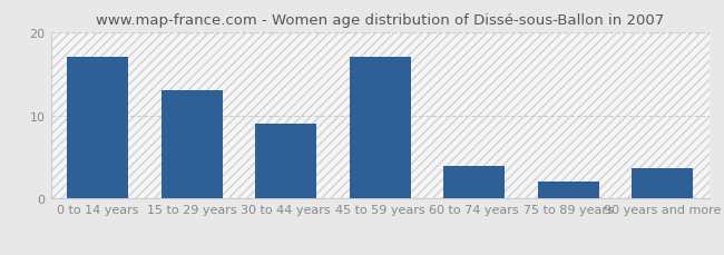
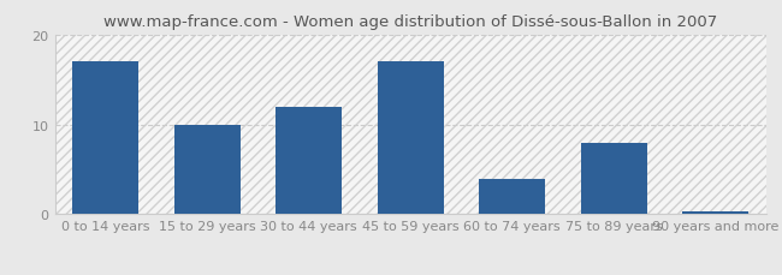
15 to 29 years: 13.0 -> 10.0
30 to 44 years: 9.0 -> 12.0
75 to 89 years: 2.0 -> 8.0
90 years and more: 3.6 -> 0.3
